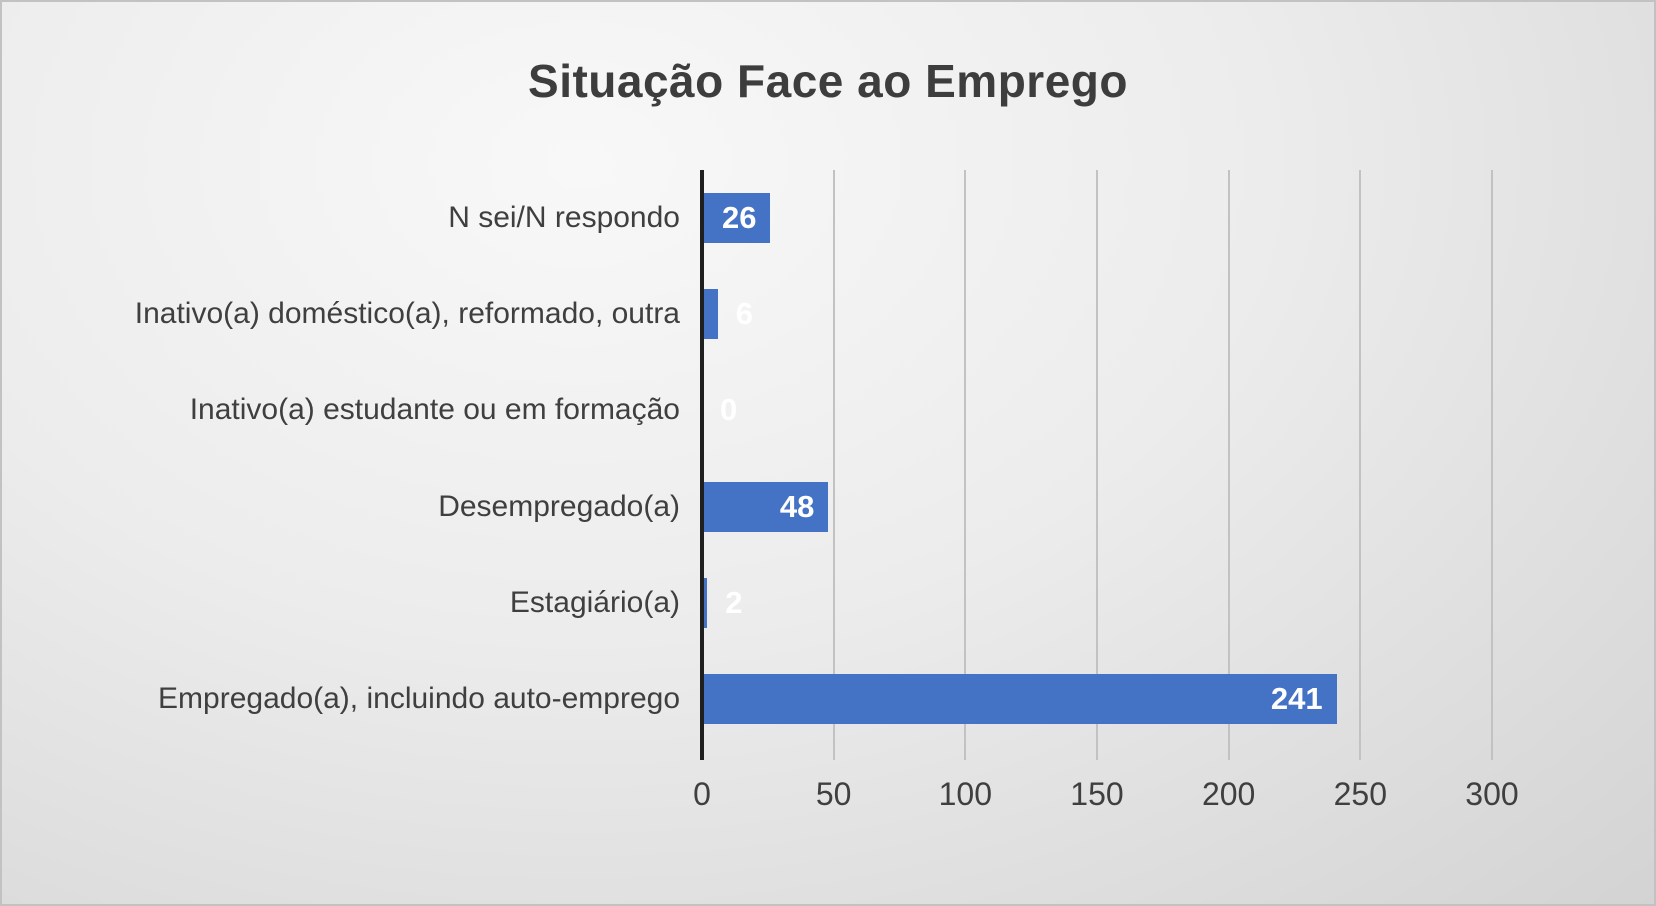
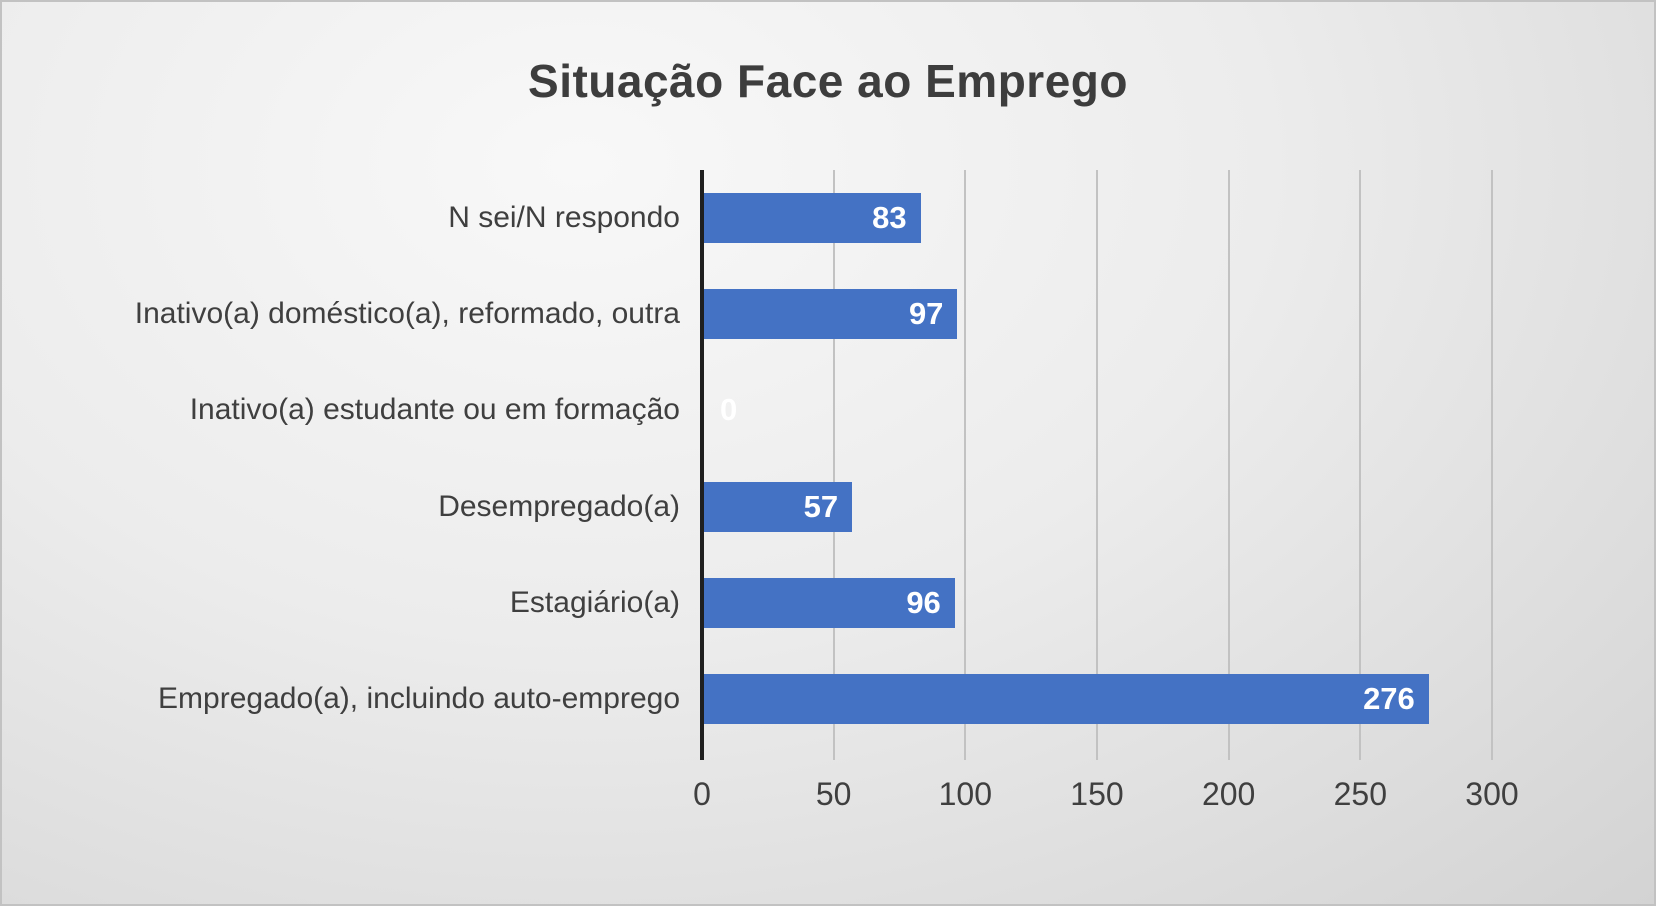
N sei/N respondo: 26 -> 83
Inativo(a) doméstico(a), reformado, outra: 6 -> 97
Desempregado(a): 48 -> 57
Estagiário(a): 2 -> 96
Empregado(a), incluindo auto-emprego: 241 -> 276
